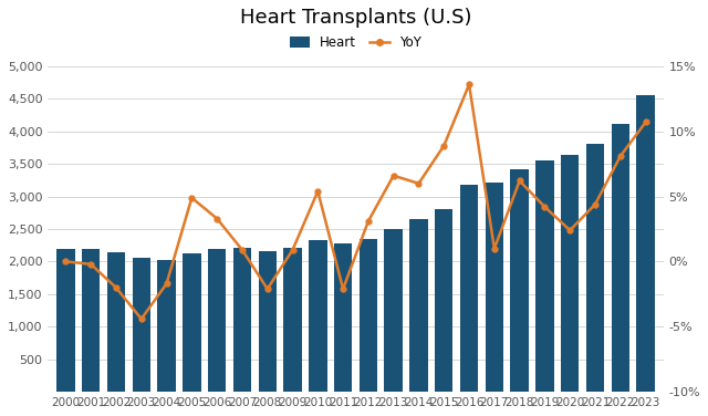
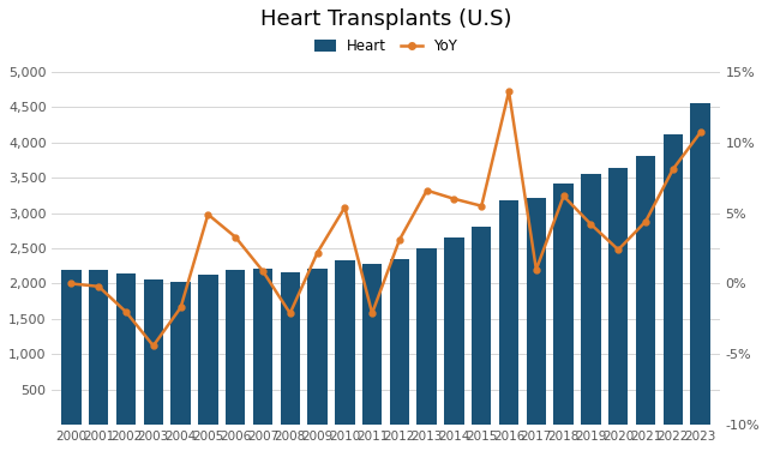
YoY/2009: 0.9% -> 2.2%
YoY/2015: 8.9% -> 5.5%
